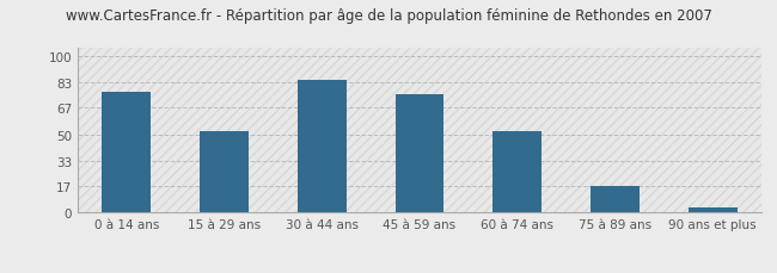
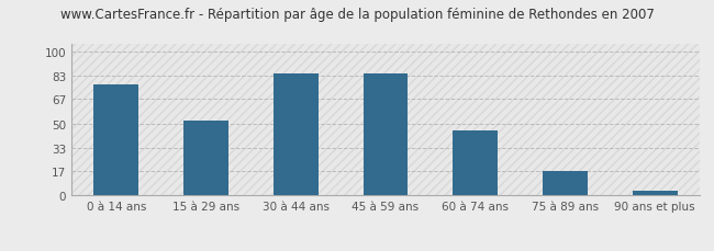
45 à 59 ans: 76 -> 85
60 à 74 ans: 52 -> 45
